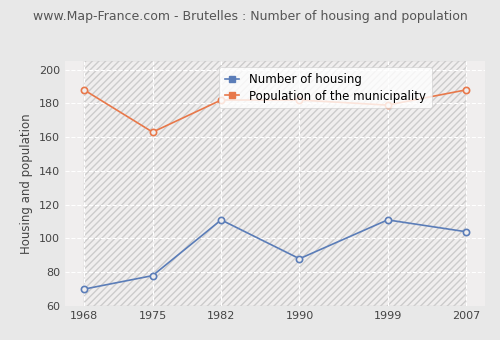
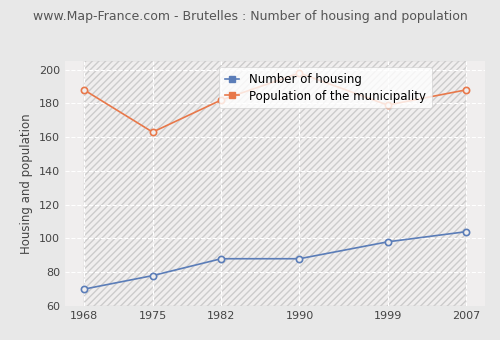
Number of housing/1982: 111 -> 88
Population of the municipality/1990: 182 -> 198
Number of housing/1999: 111 -> 98
